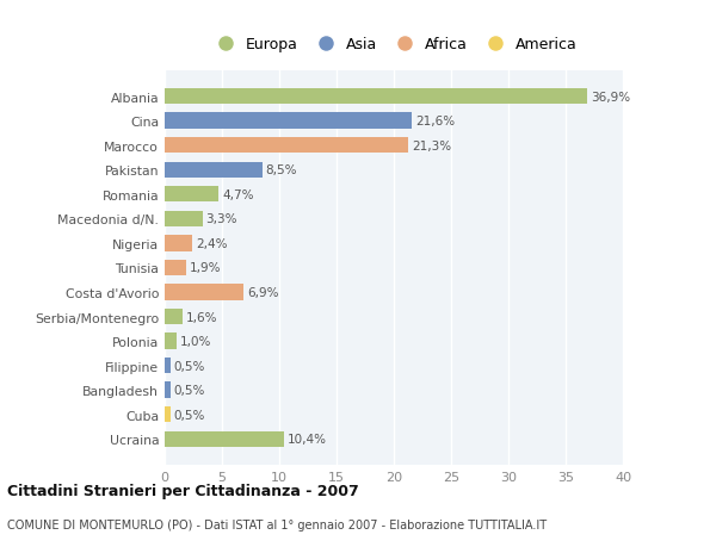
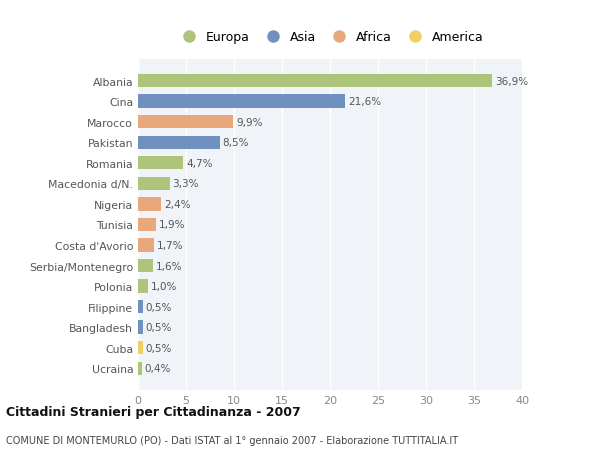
Marocco: 21,3% -> 9,9%
Costa d'Avorio: 6,9% -> 1,7%
Ucraina: 10,4% -> 0,4%
